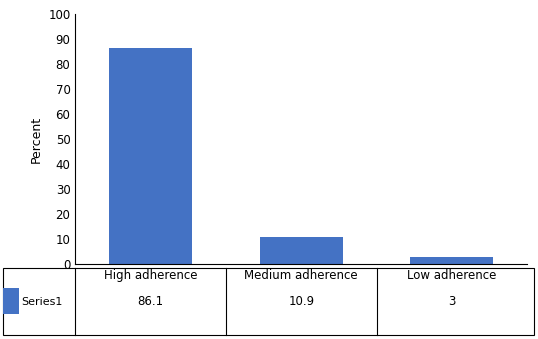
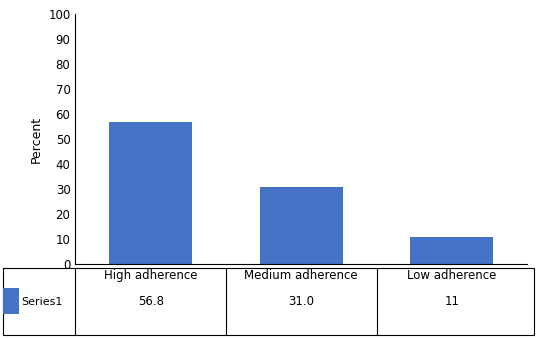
High adherence: 86.1 -> 56.8
Medium adherence: 10.9 -> 31.0
Low adherence: 3 -> 11
